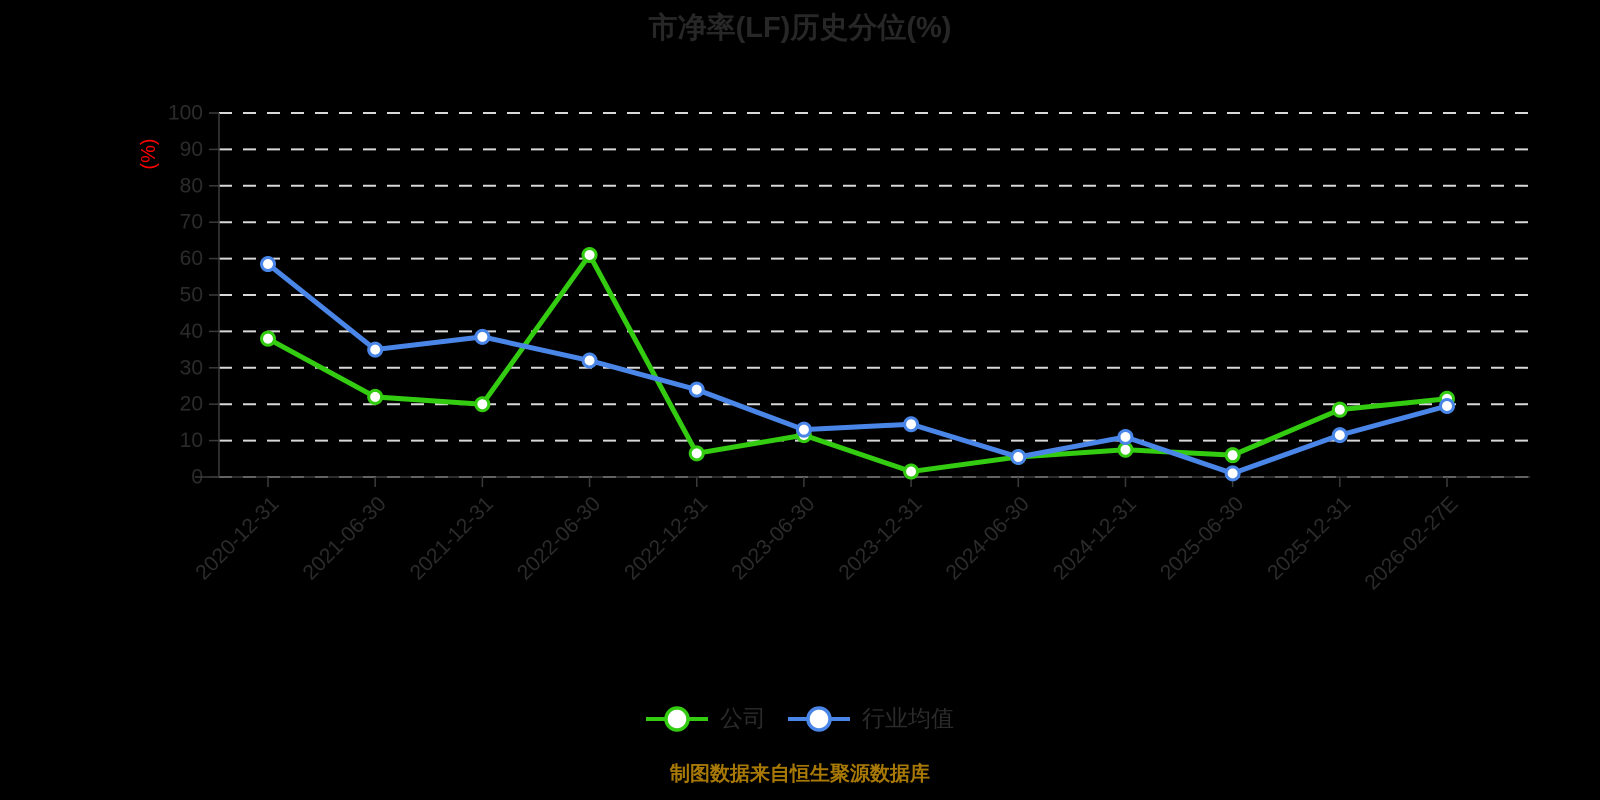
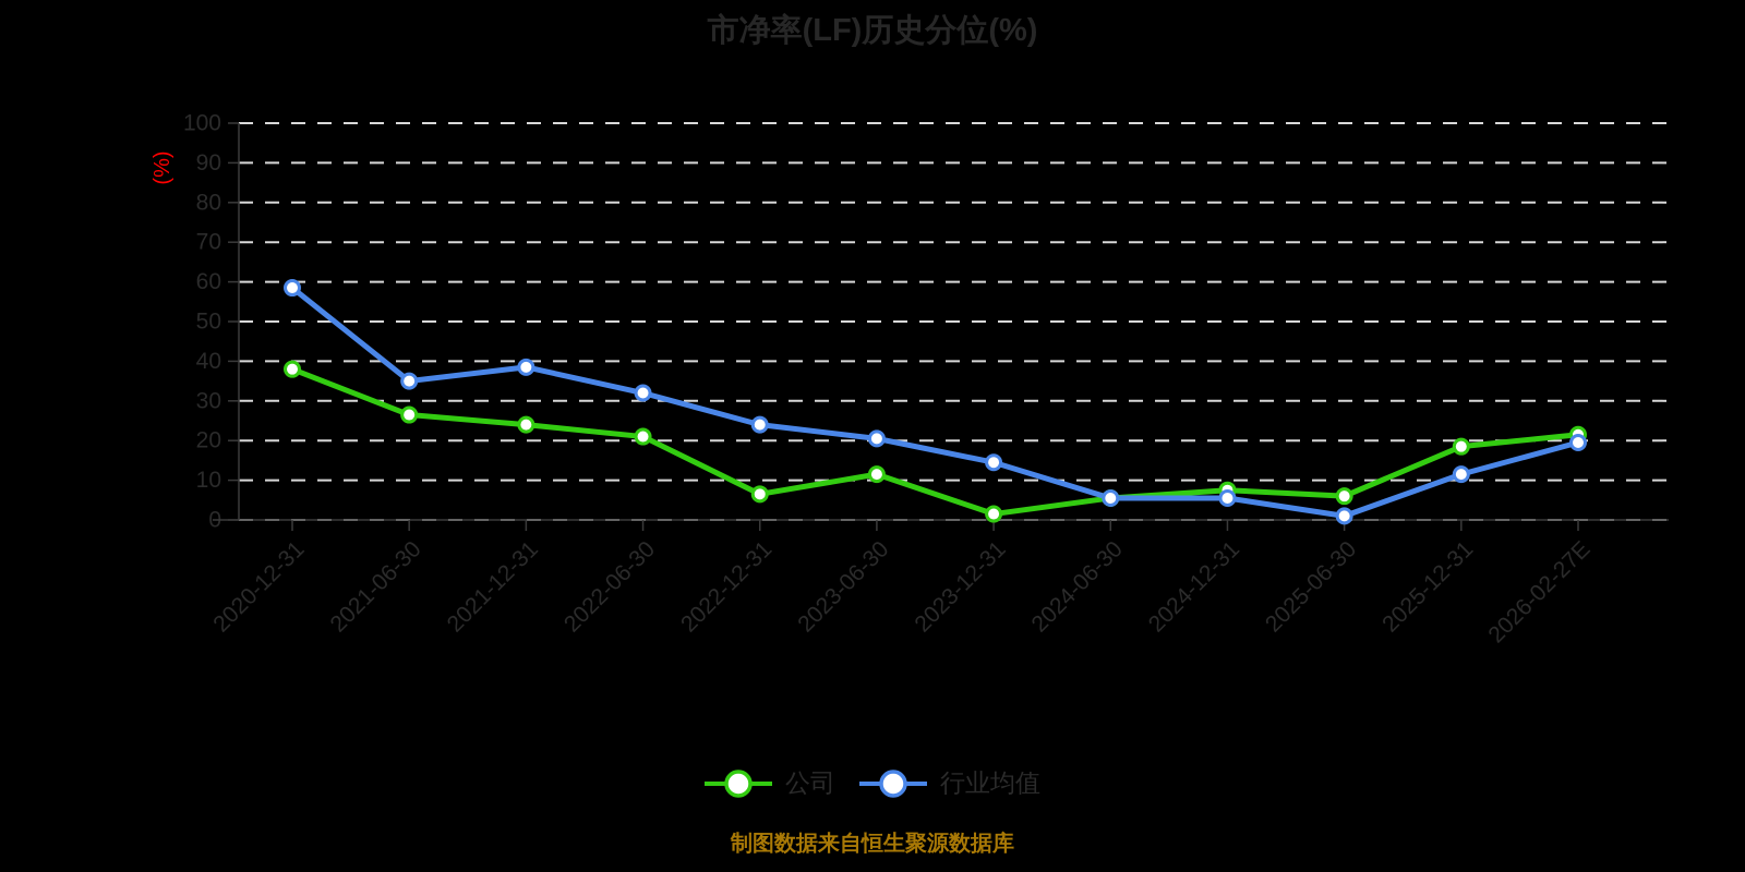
公司/2021-06-30: 22 -> 26
公司/2021-12-31: 20 -> 24
公司/2022-06-30: 61 -> 21
行业均值/2023-06-30: 13 -> 20
行业均值/2024-12-31: 11 -> 6
